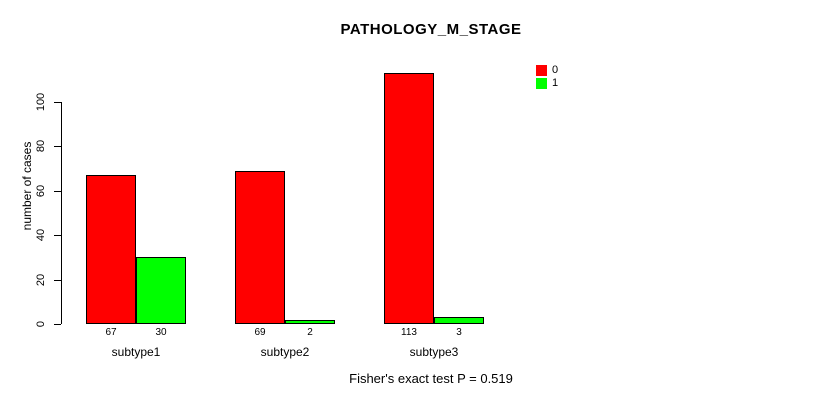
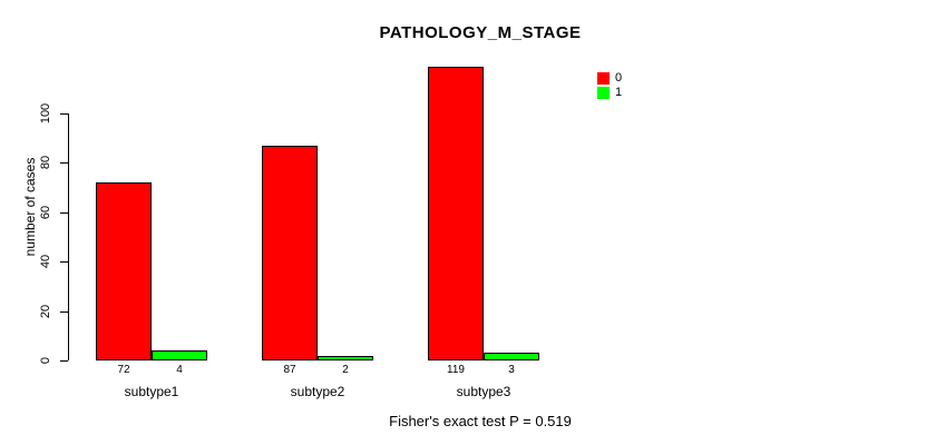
0/subtype1: 67 -> 72
1/subtype1: 30 -> 4
0/subtype2: 69 -> 87
0/subtype3: 113 -> 119
